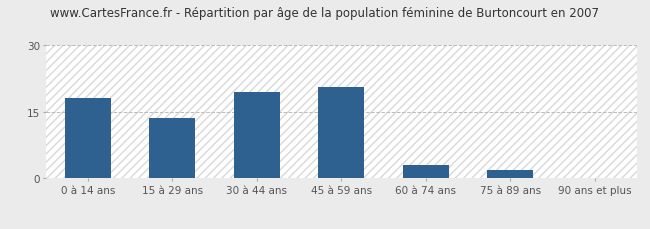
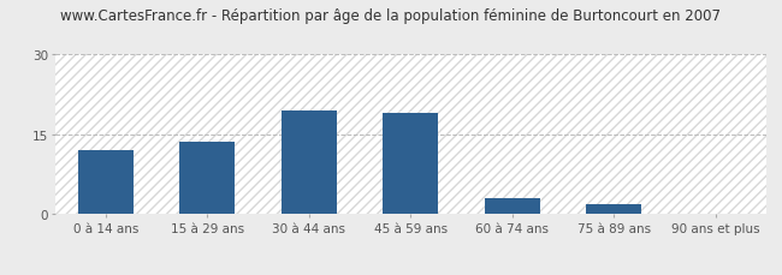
0 à 14 ans: 18.0 -> 12.0
45 à 59 ans: 20.5 -> 19.0
